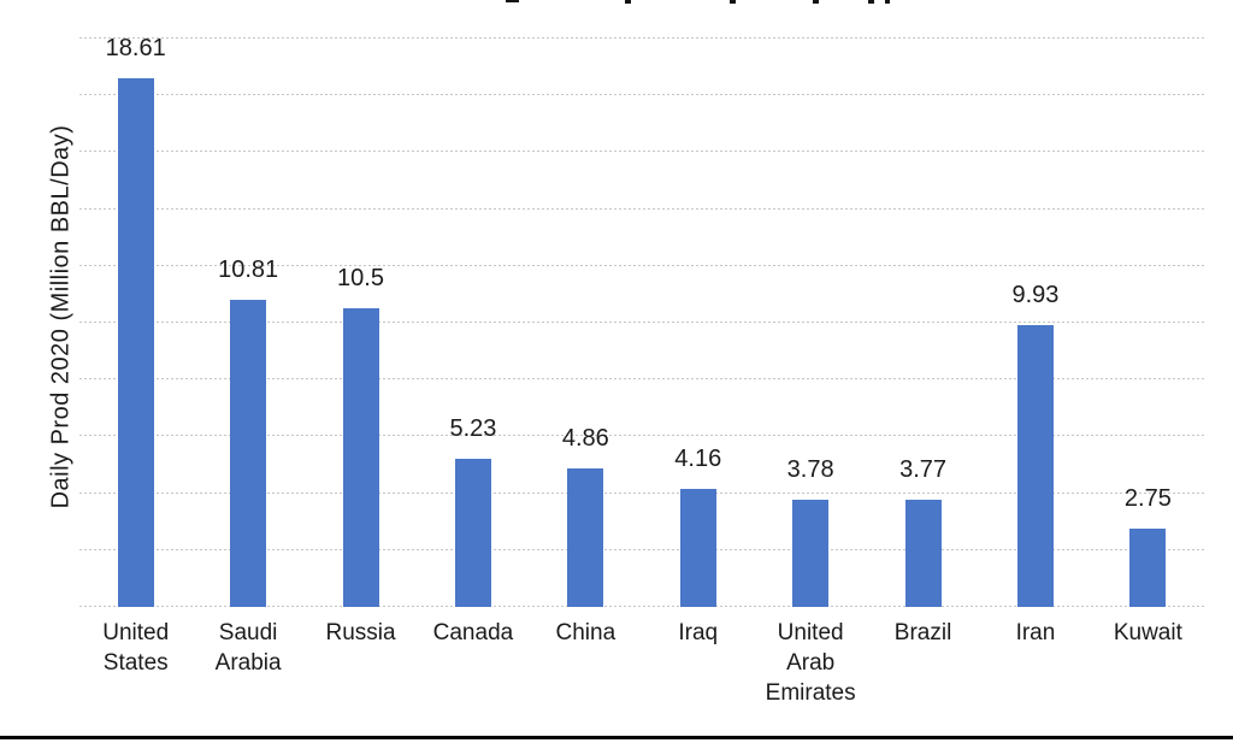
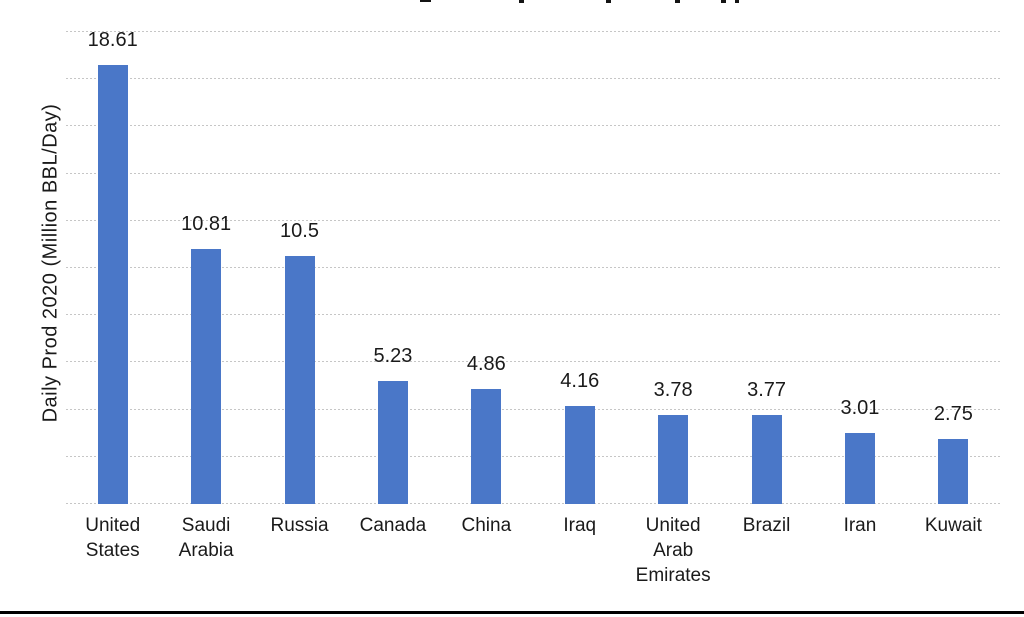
Iran: 9.93 -> 3.01
